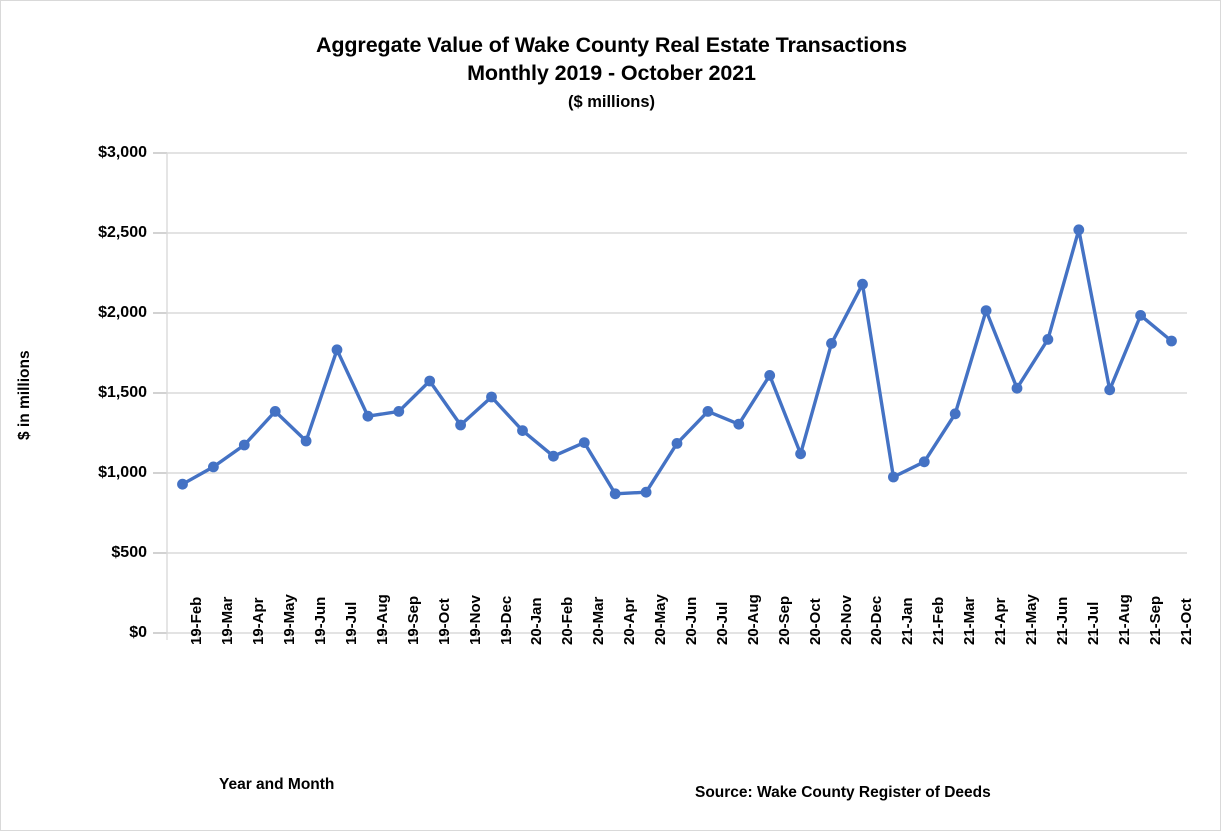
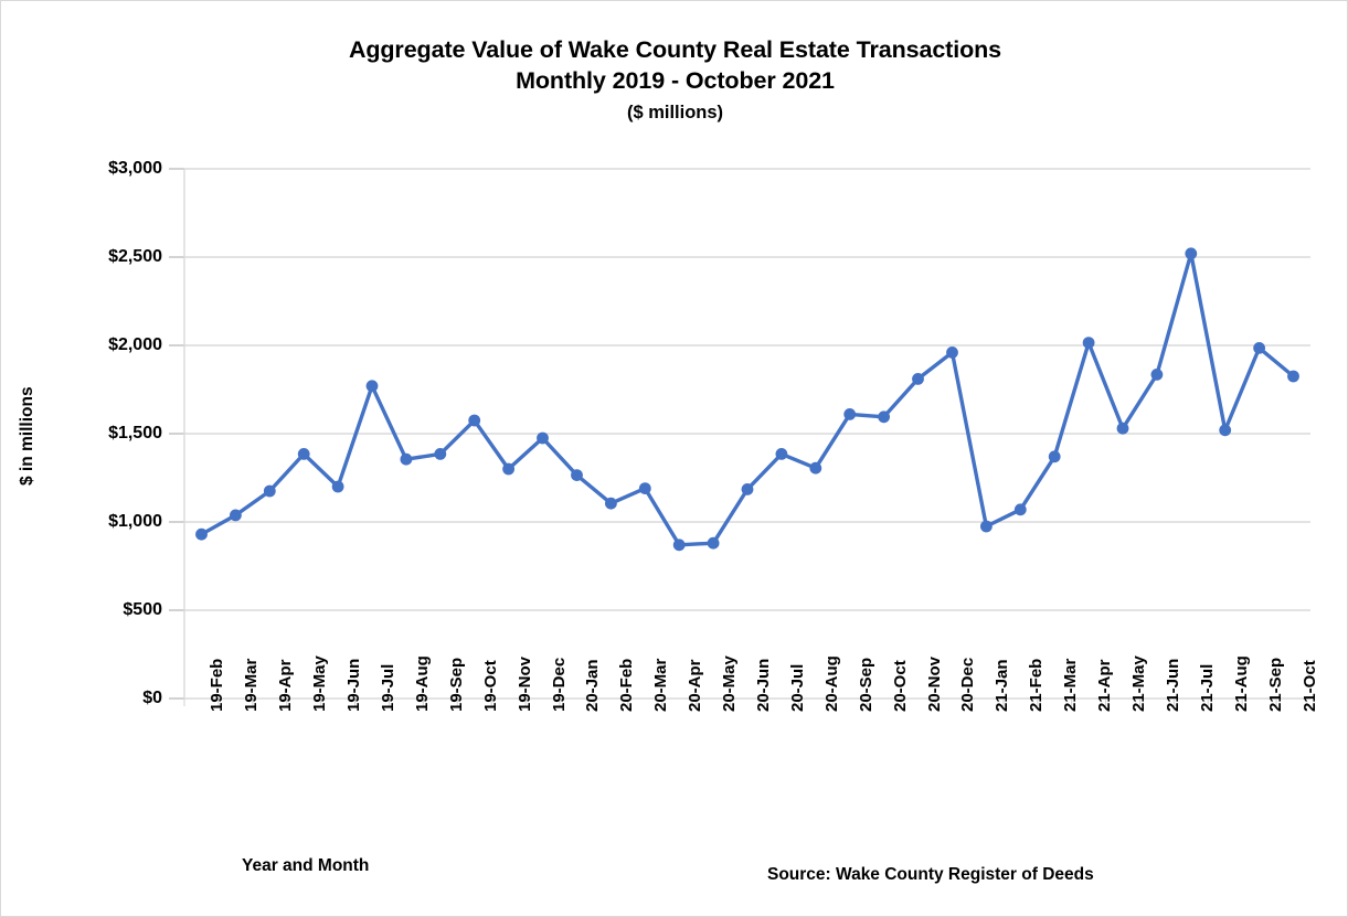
20-Oct: $1120 -> $1600
20-Dec: $2180 -> $1960
